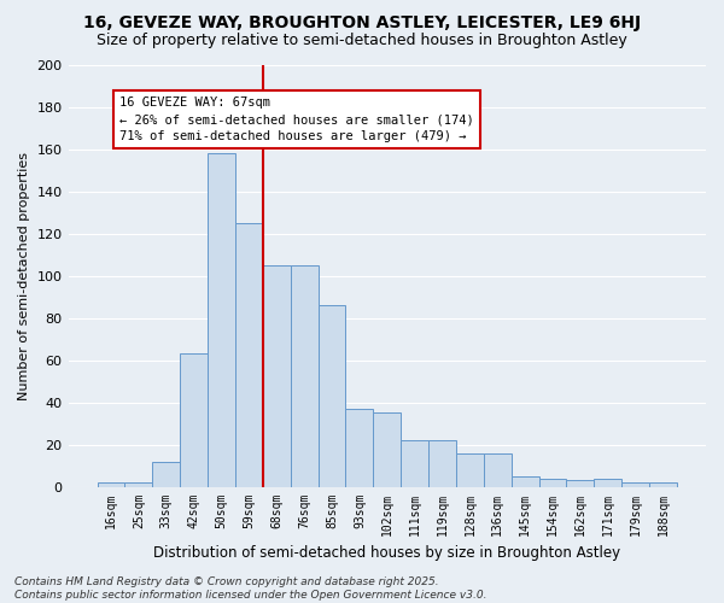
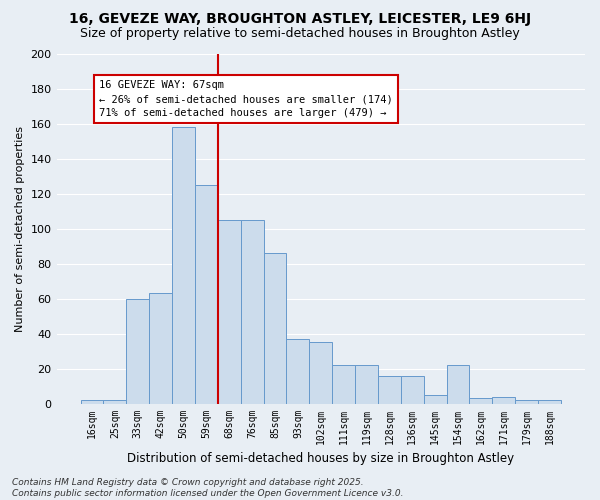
33sqm: 12 -> 60
154sqm: 4 -> 22
